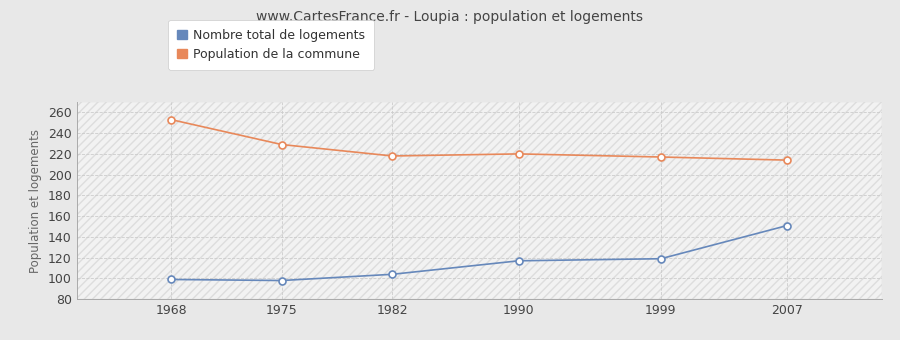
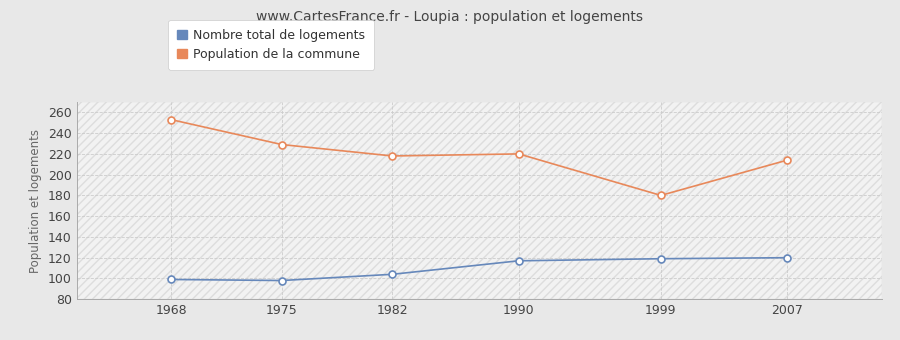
Population de la commune/1999: 217 -> 180
Nombre total de logements/2007: 151 -> 120
